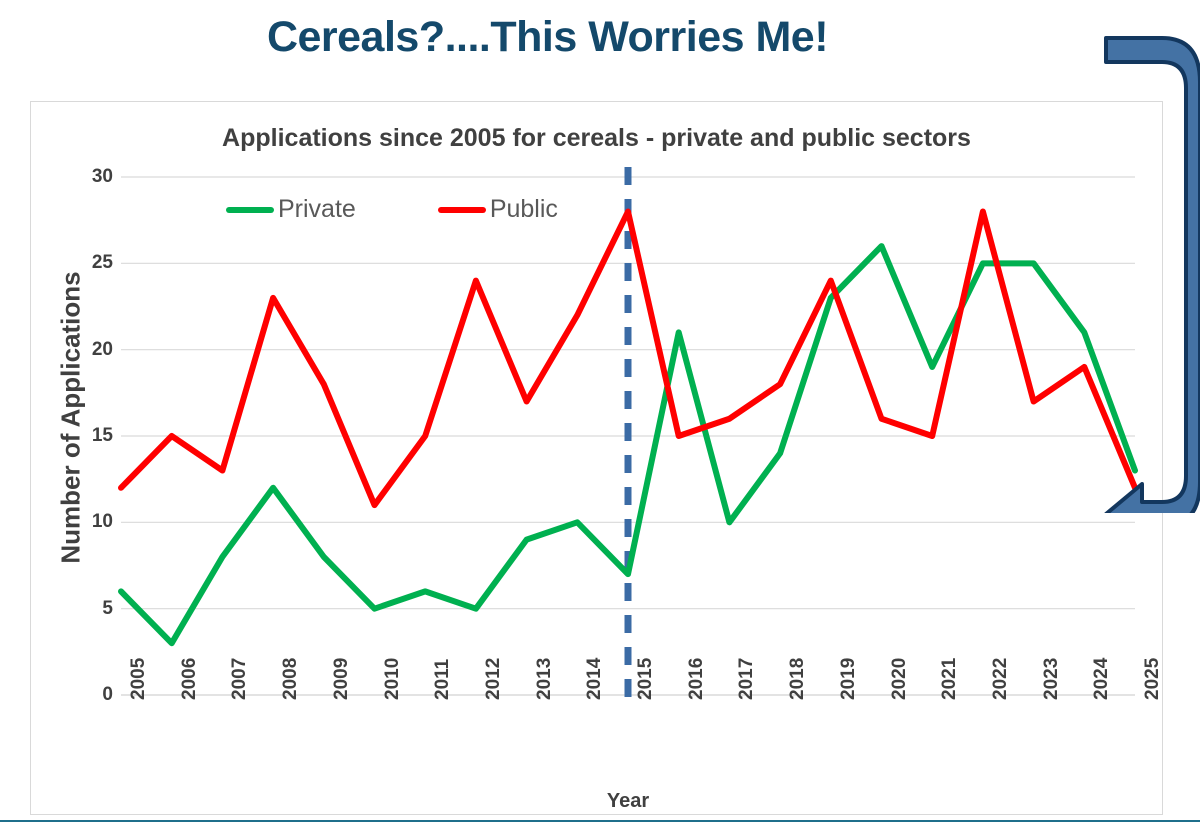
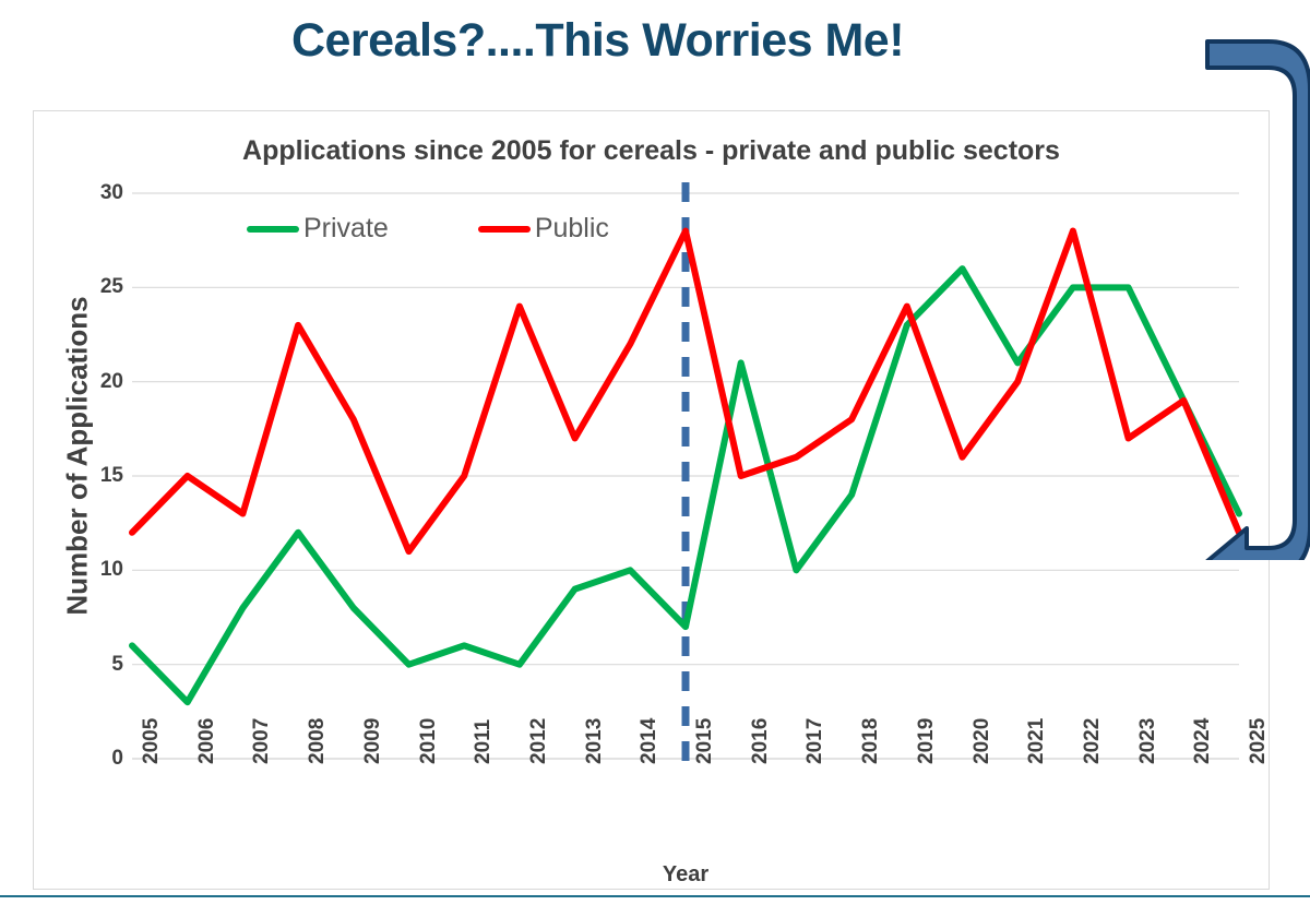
Private/2021: 19 -> 21
Public/2021: 15 -> 20
Private/2024: 21 -> 19
